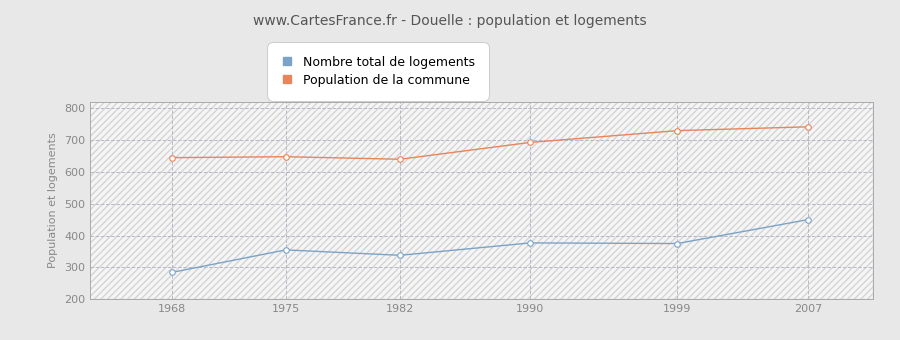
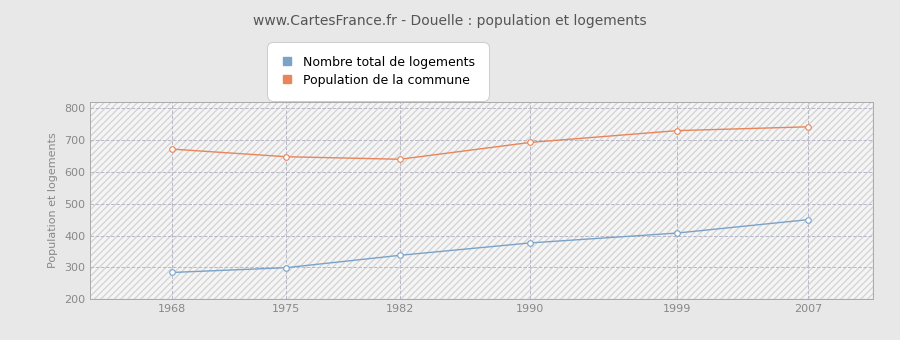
Population de la commune/1968: 645 -> 672
Nombre total de logements/1975: 355 -> 299
Nombre total de logements/1999: 375 -> 408
